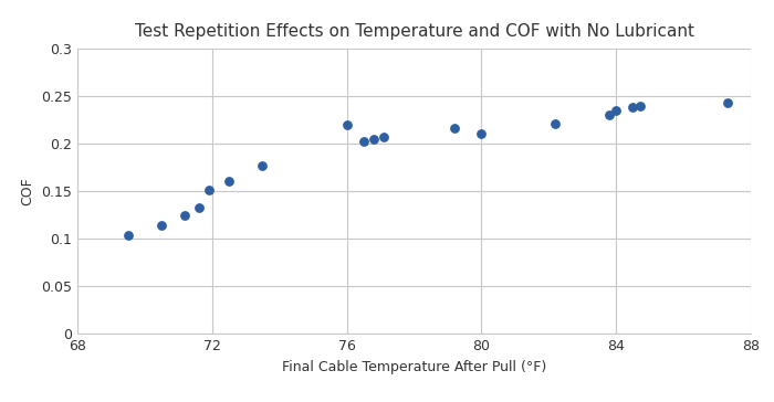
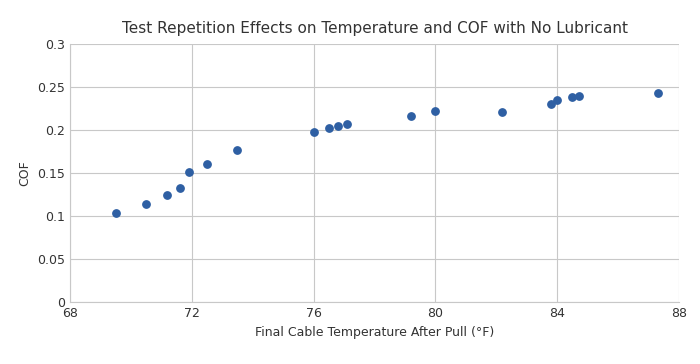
76: 0.220 -> 0.198
80: 0.210 -> 0.222
